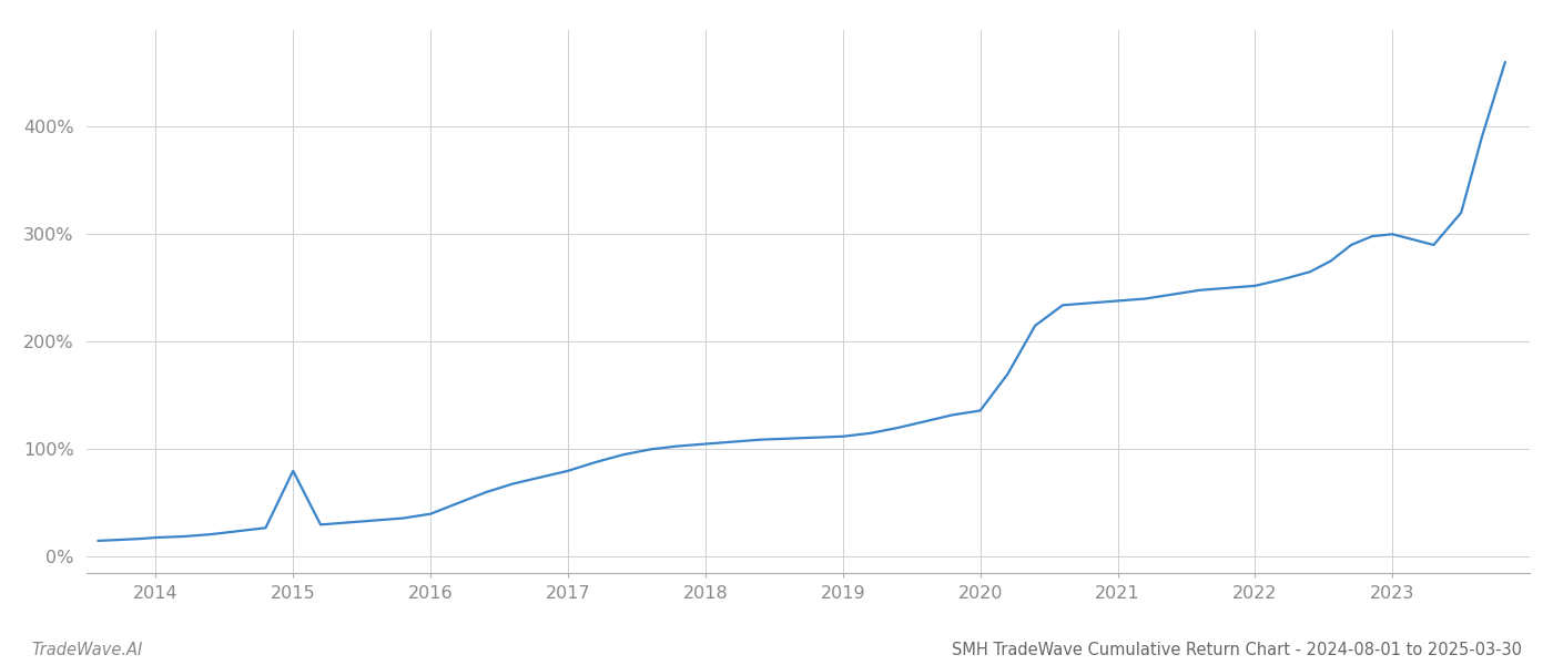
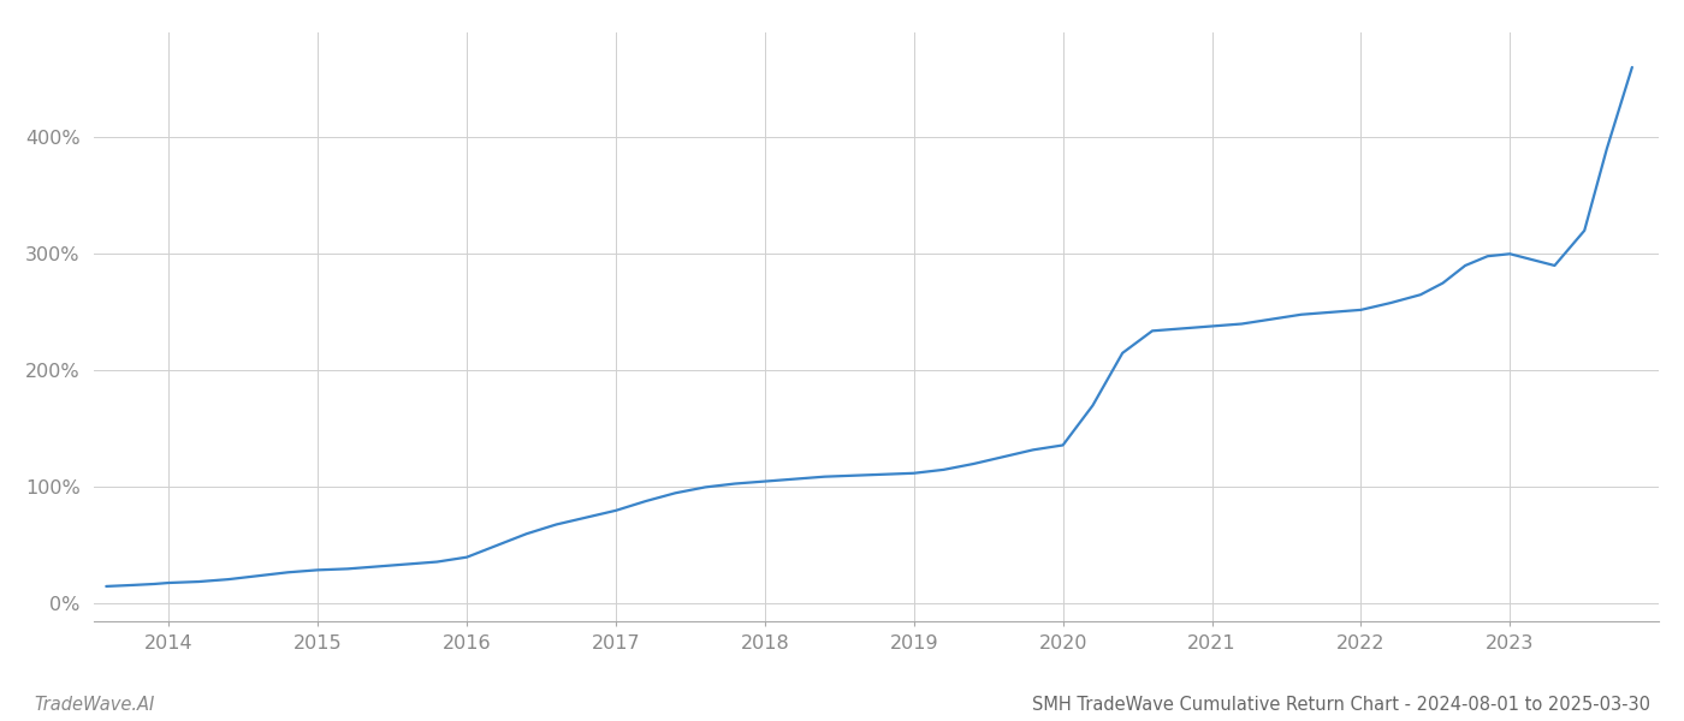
2015: 80% -> 29%
